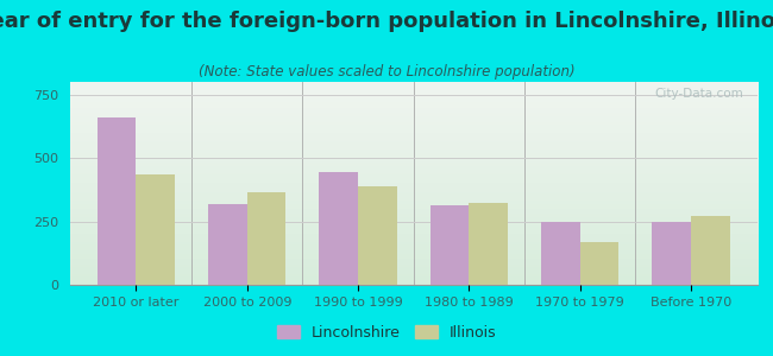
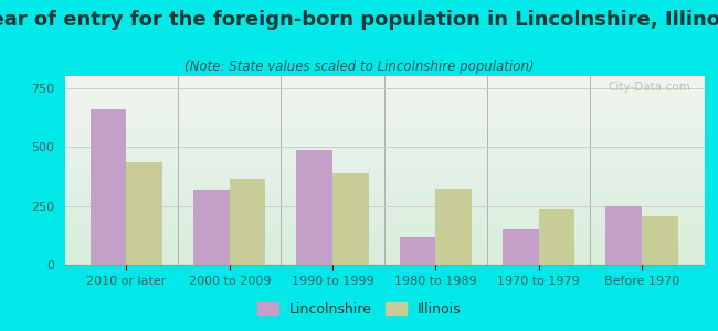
Lincolnshire/1990 to 1999: 445 -> 485
Lincolnshire/1980 to 1989: 315 -> 115
Lincolnshire/1970 to 1979: 250 -> 150
Illinois/1970 to 1979: 170 -> 240
Illinois/Before 1970: 270 -> 205
